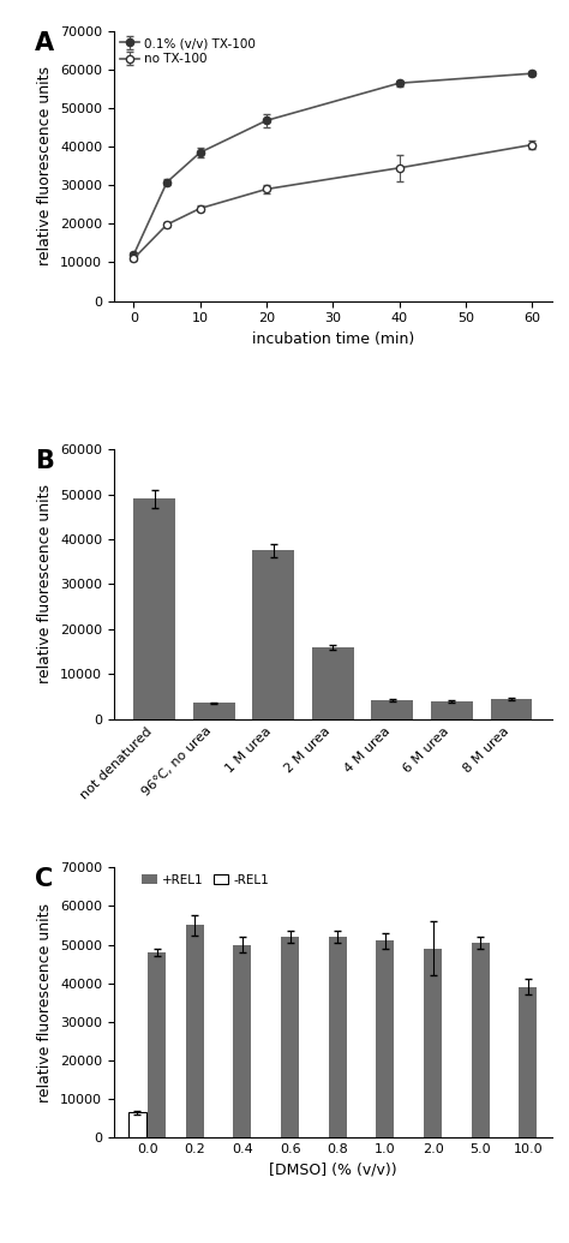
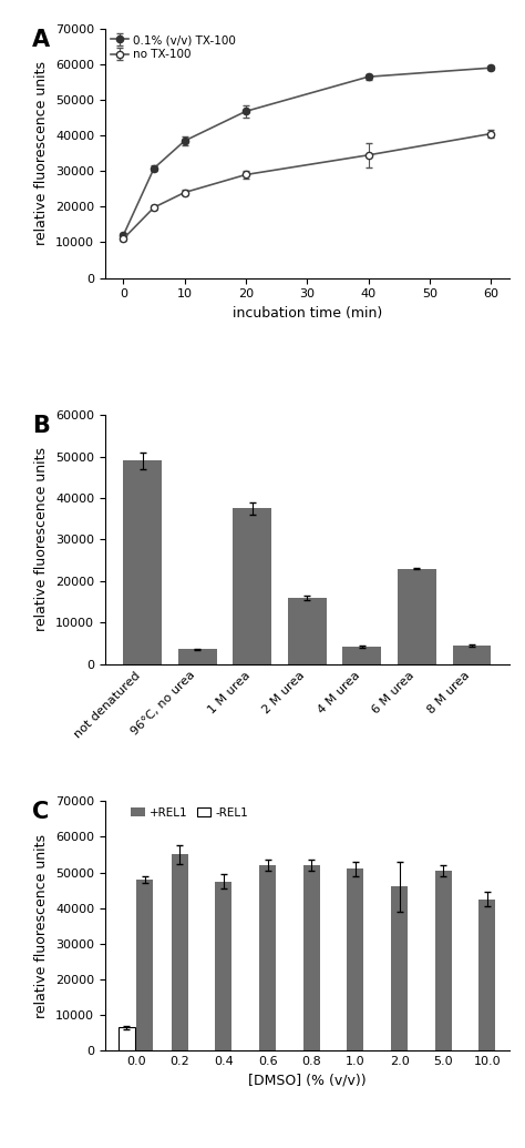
6 M urea: 3900 -> 23000
+REL1/0.4: 50000 -> 47500
+REL1/2.0: 49000 -> 46000
+REL1/10.0: 39000 -> 42500
